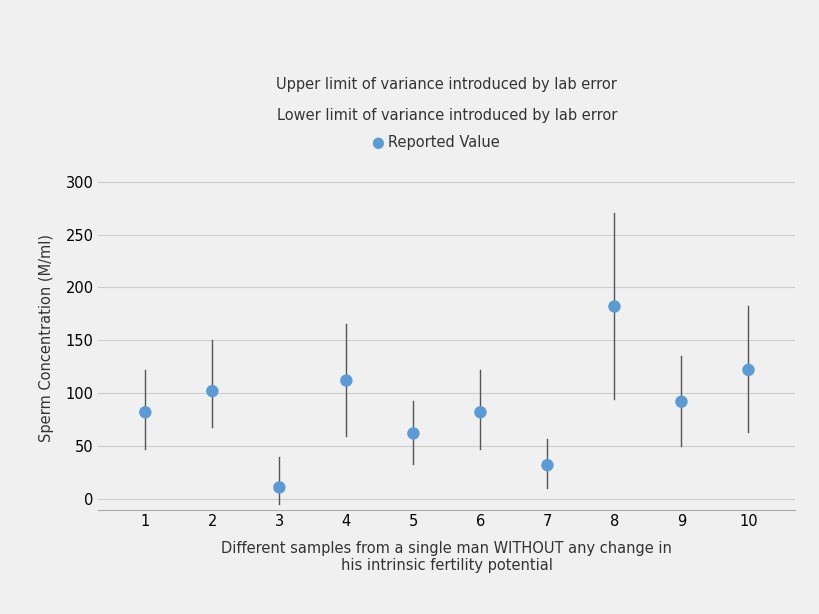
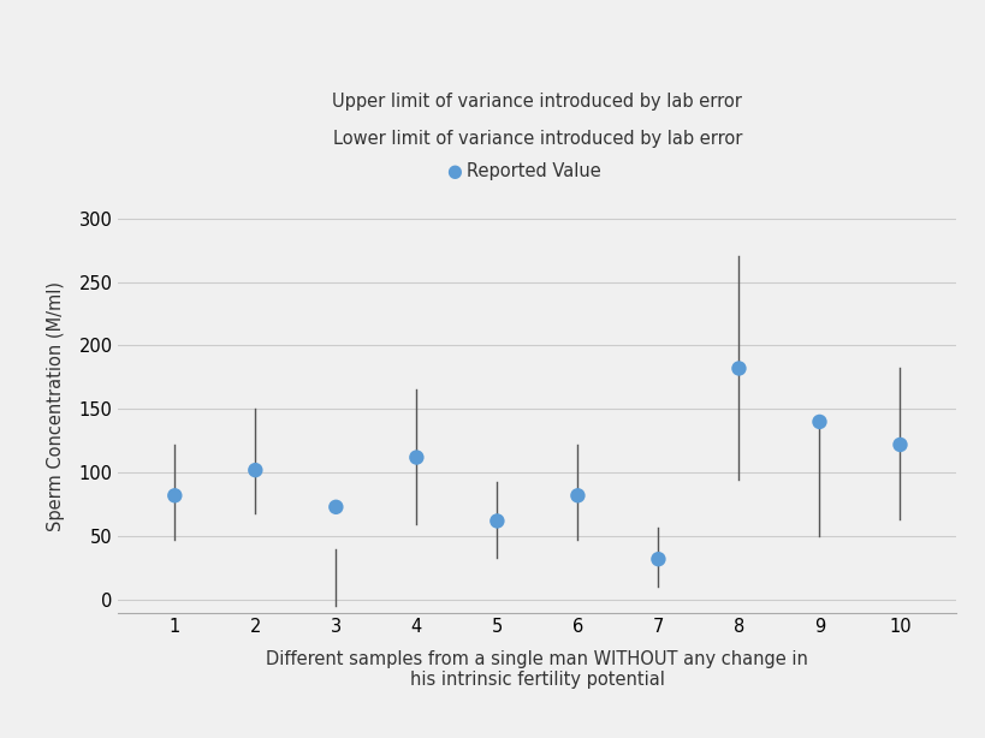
3: 11 -> 73
9: 92 -> 140
